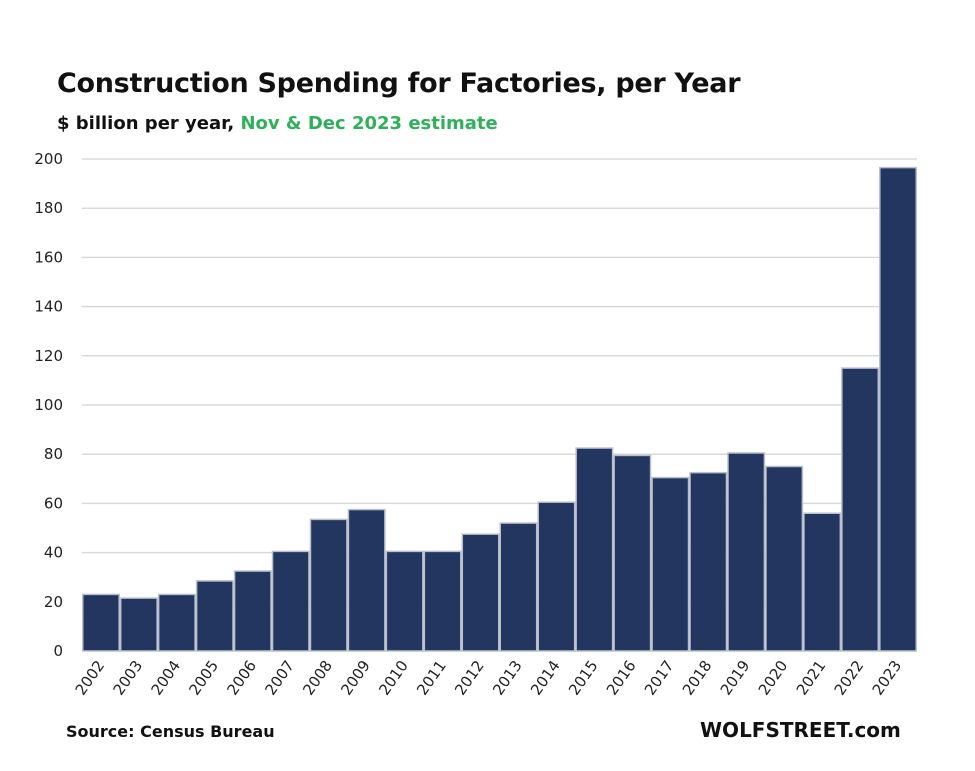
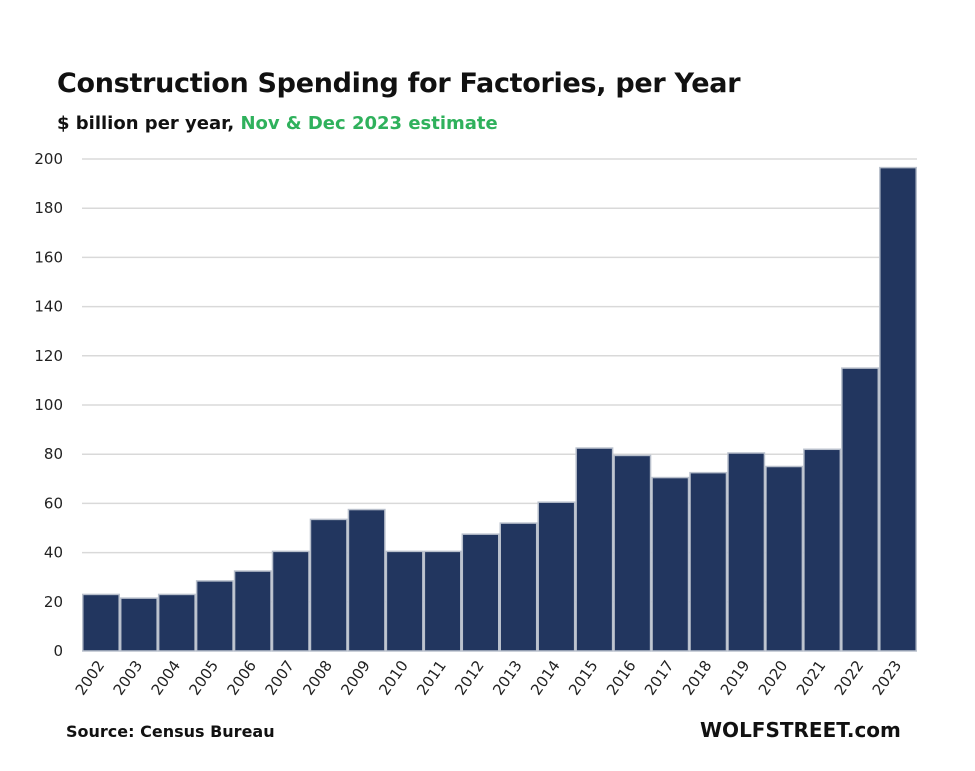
2021: 56 -> 82
